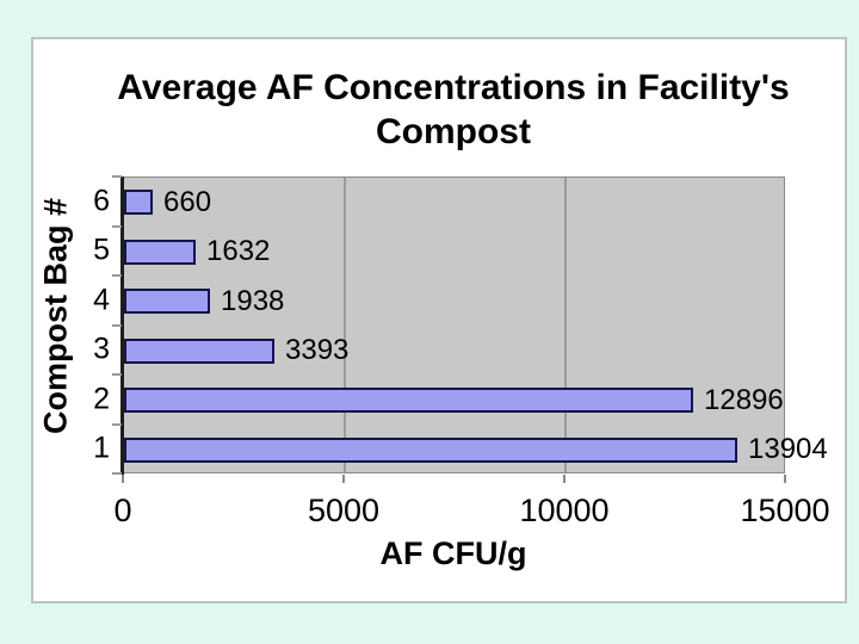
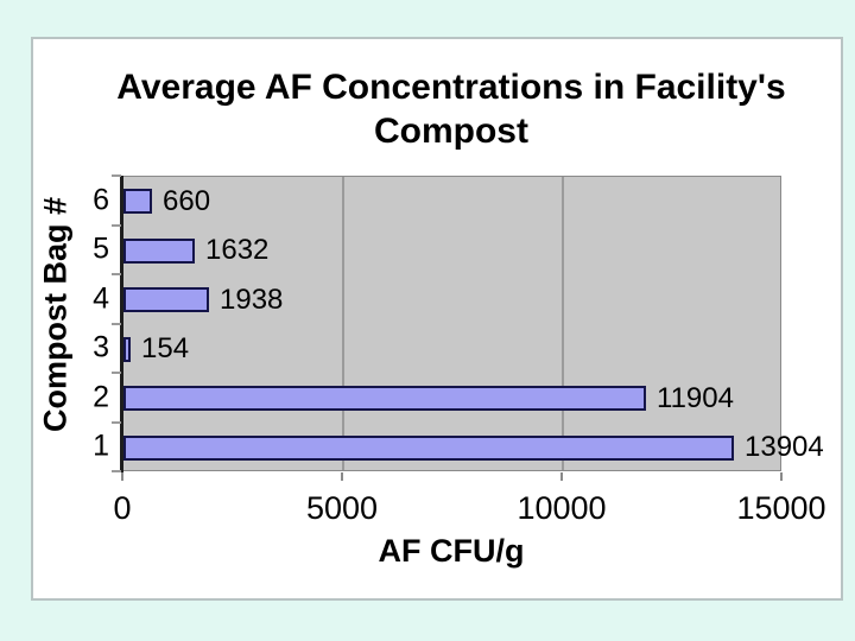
3: 3393 -> 154
2: 12896 -> 11904
